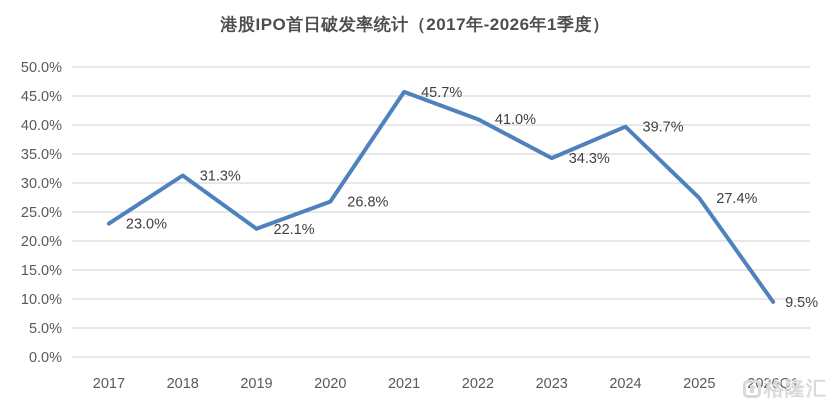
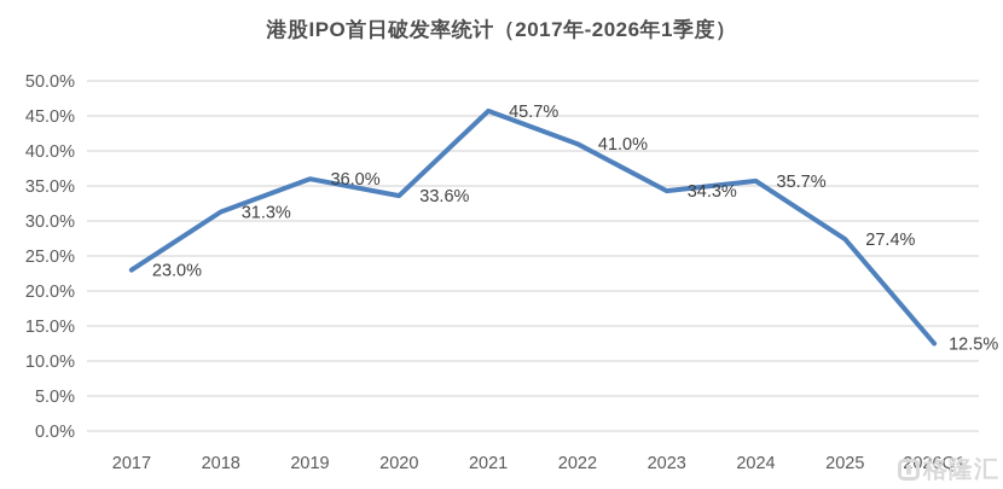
2019: 22.1% -> 36.0%
2020: 26.8% -> 33.6%
2024: 39.7% -> 35.7%
2026Q1: 9.5% -> 12.5%
